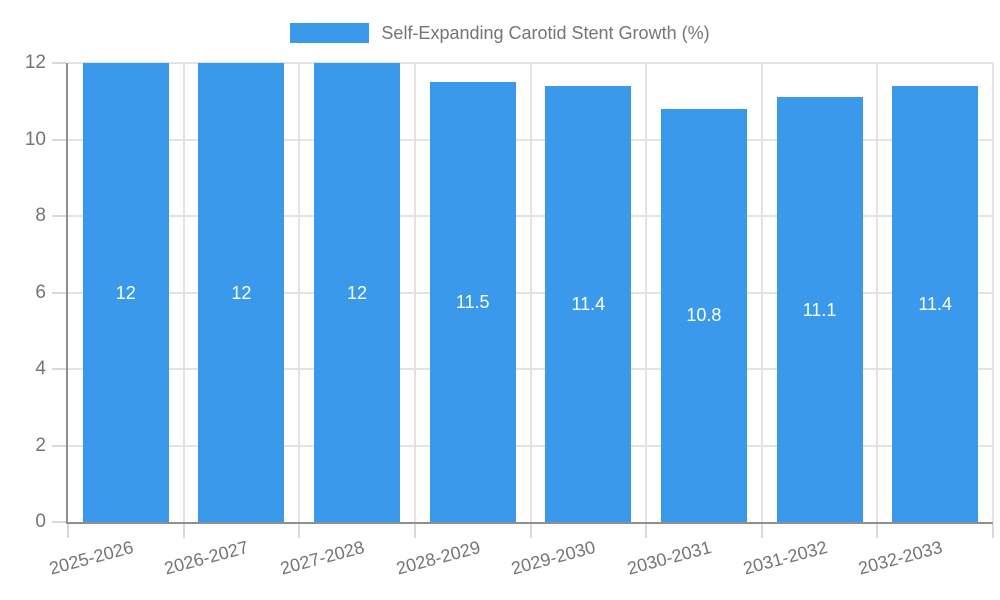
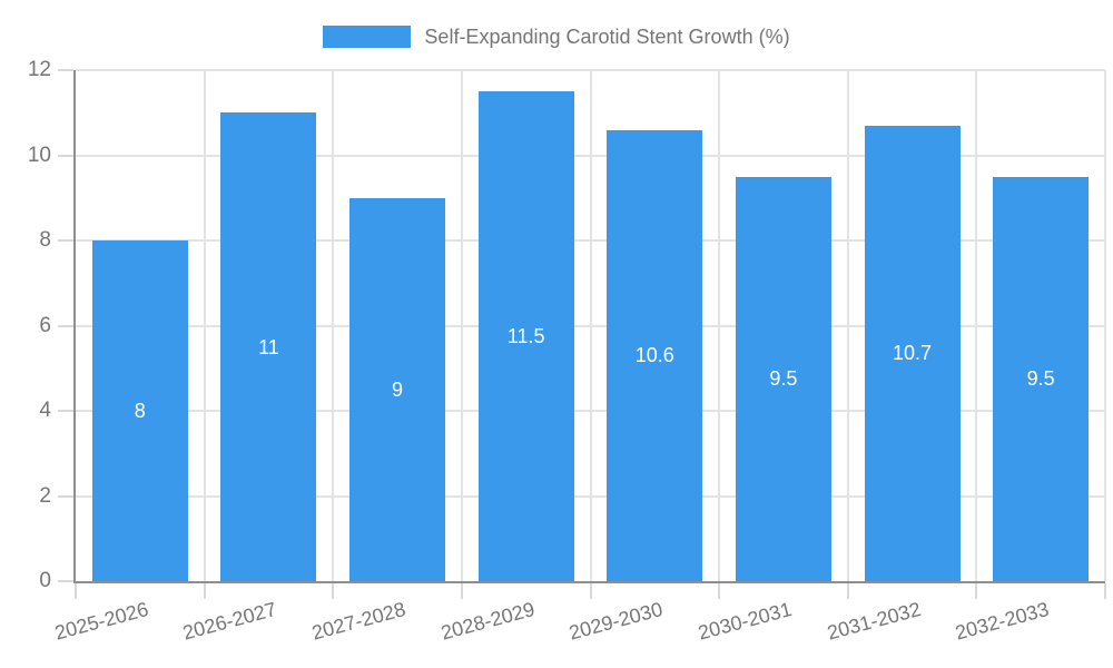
2025-2026: 12 -> 8
2026-2027: 12 -> 11
2027-2028: 12 -> 9
2029-2030: 11.4 -> 10.6
2030-2031: 10.8 -> 9.5
2031-2032: 11.1 -> 10.7
2032-2033: 11.4 -> 9.5
